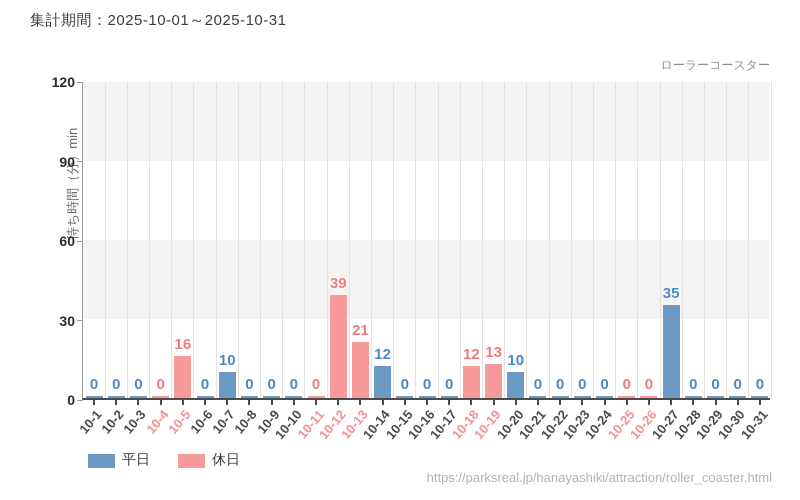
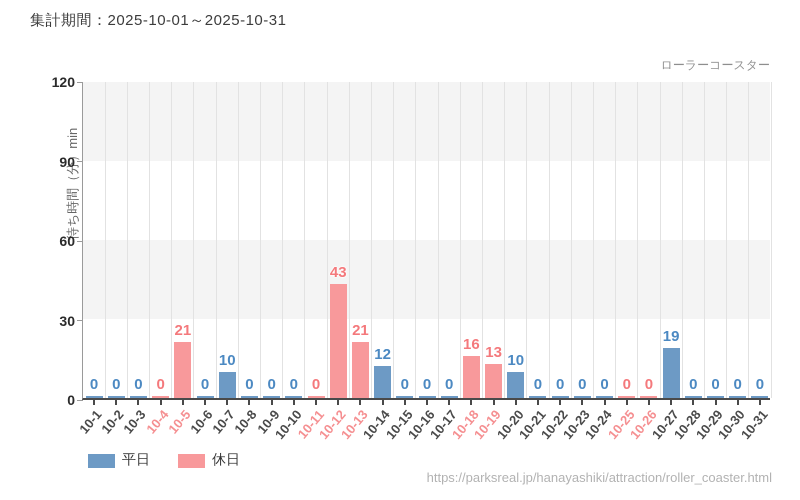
10-5: 16 -> 21
10-12: 39 -> 43
10-18: 12 -> 16
10-27: 35 -> 19
